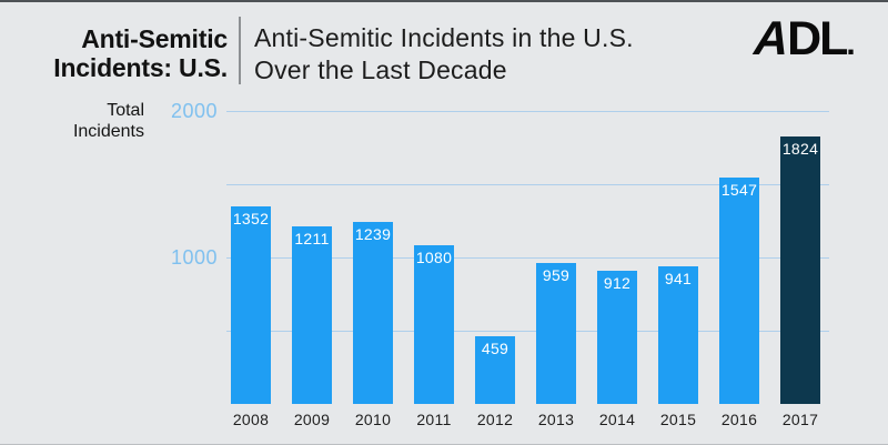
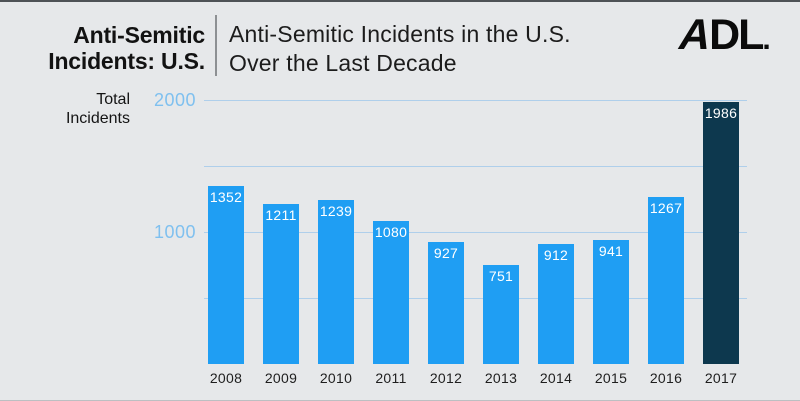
2012: 459 -> 927
2013: 959 -> 751
2016: 1547 -> 1267
2017: 1824 -> 1986
